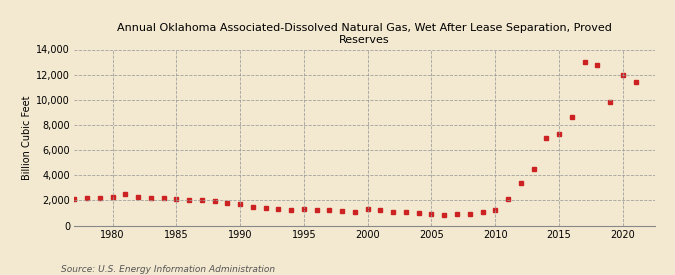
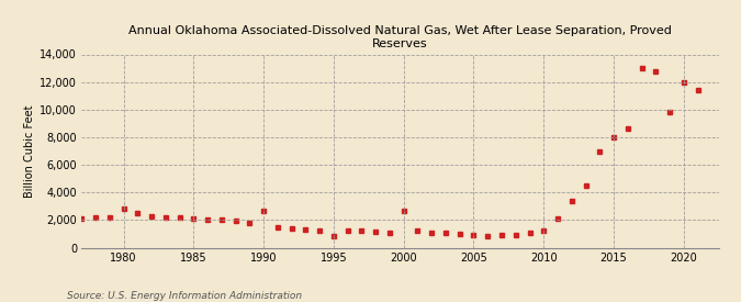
1980: 2,300 -> 2,800
1990: 1,700 -> 2,700
1995: 1,300 -> 800
2000: 1,300 -> 2,700
2015: 7,300 -> 8,000
